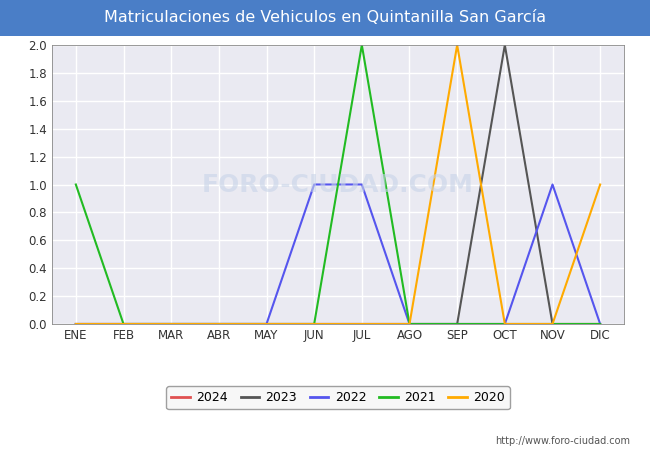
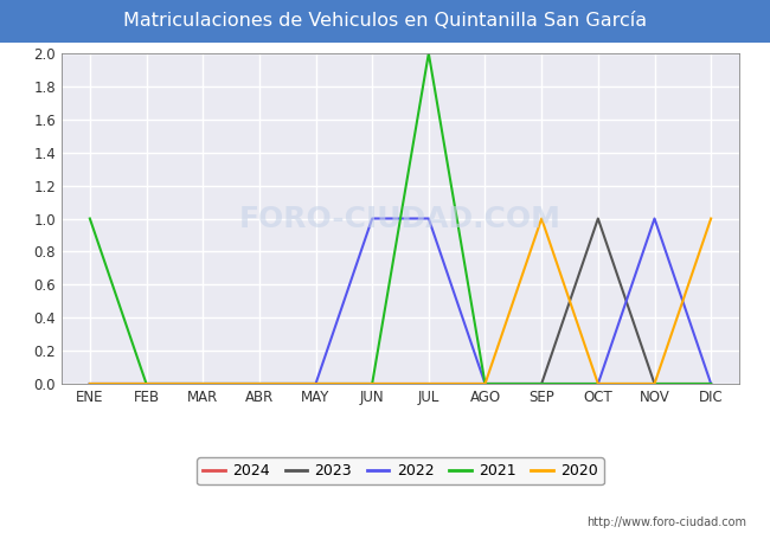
2020/SEP: 2 -> 1
2023/OCT: 2 -> 1
